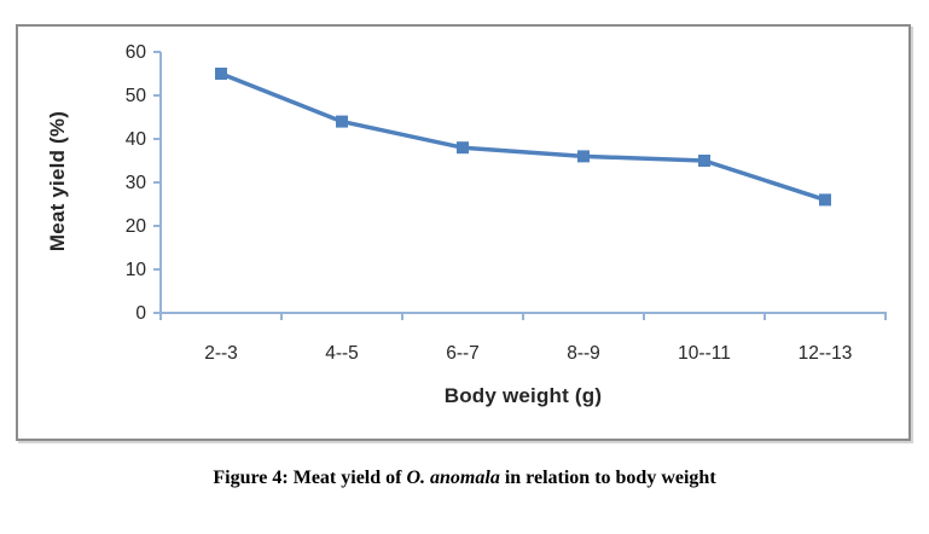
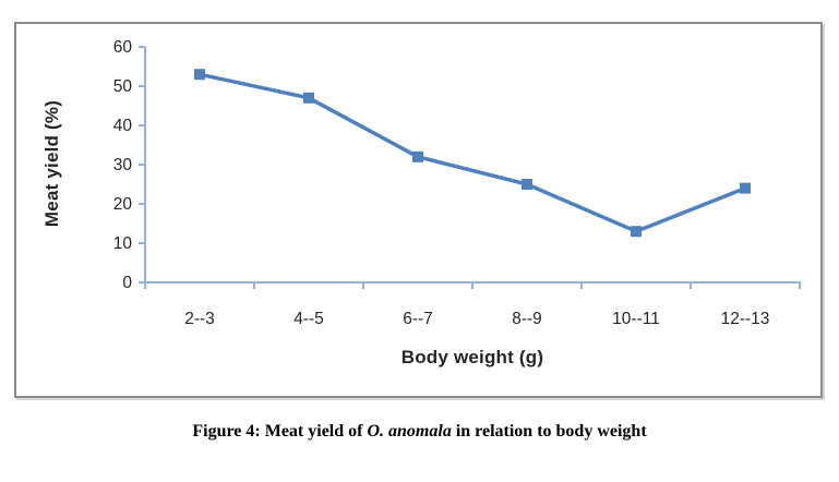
2--3: 55 -> 53
4--5: 44 -> 47
6--7: 38 -> 32
8--9: 36 -> 25
10--11: 35 -> 13
12--13: 26 -> 24
